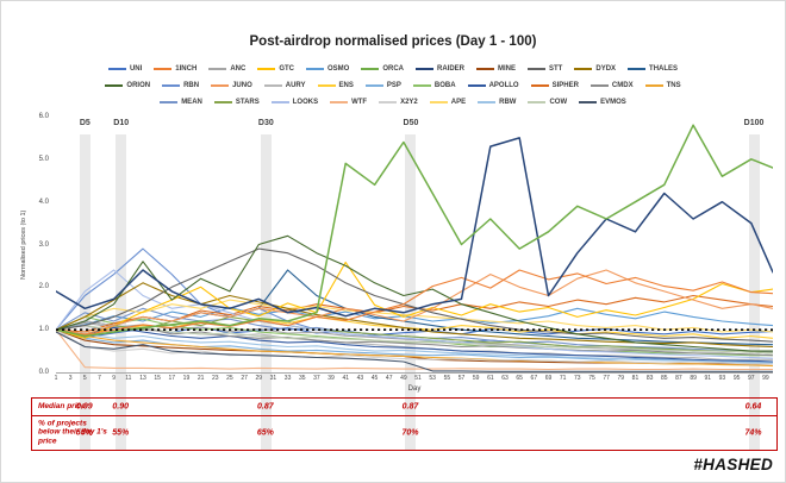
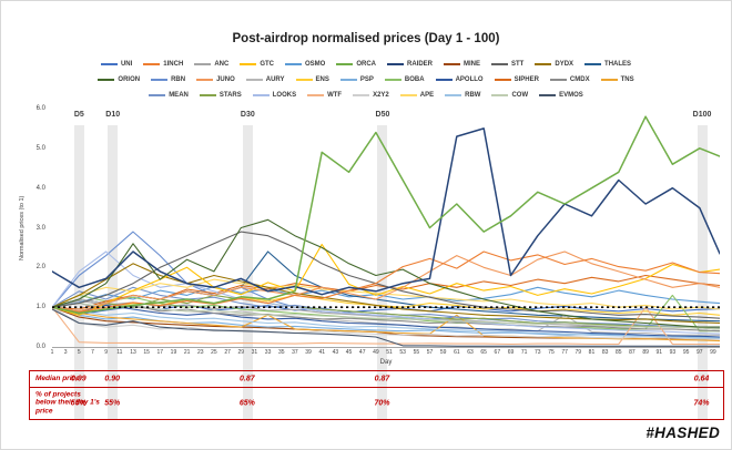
TNS/33: 0.5 -> 0.8
TNS/61: 0.3 -> 0.8
AURY/77: 0.4 -> 0.8
WTF/89: 0.1 -> 1.0
BOBA/93: 0.4 -> 1.3
